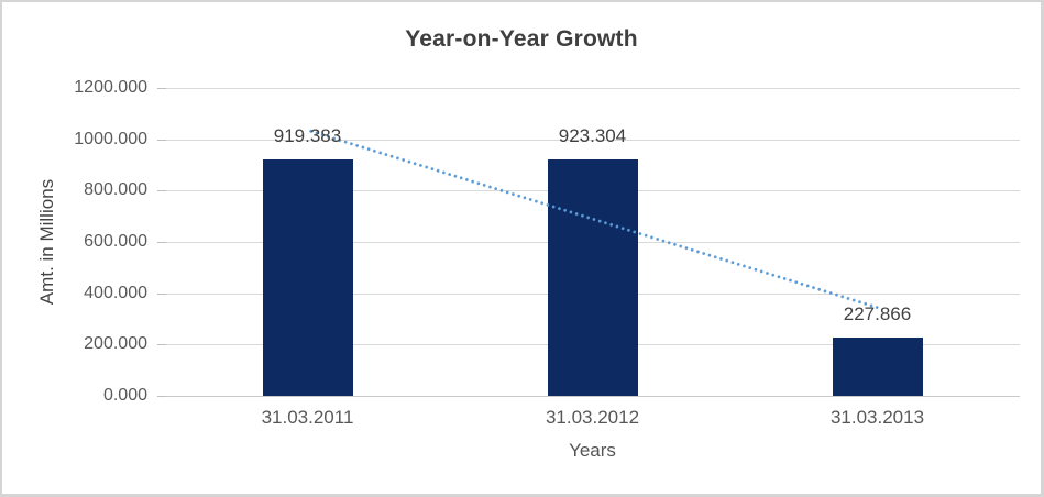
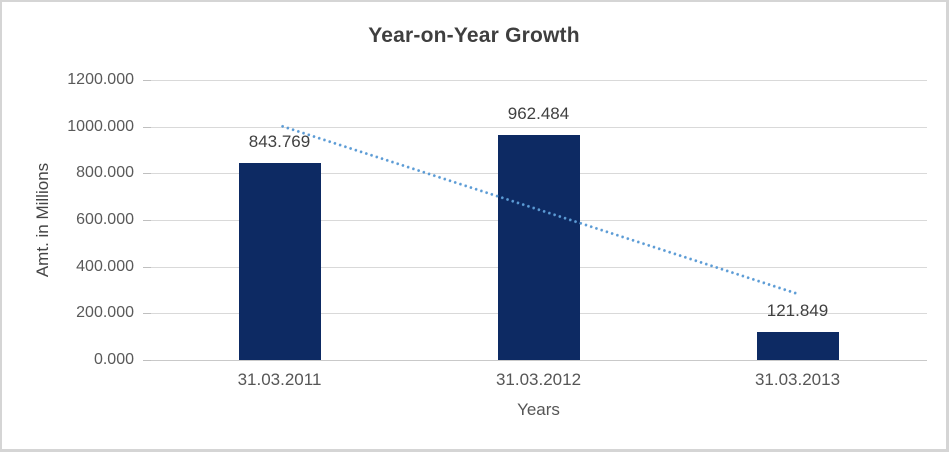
31.03.2011: 919.383 -> 843.769
31.03.2012: 923.304 -> 962.484
31.03.2013: 227.866 -> 121.849
